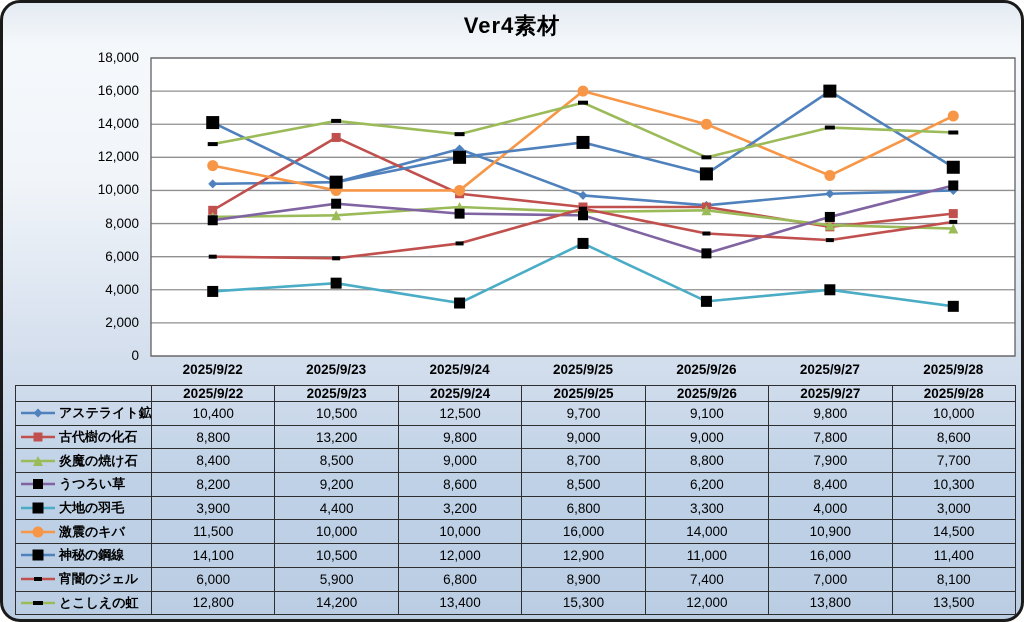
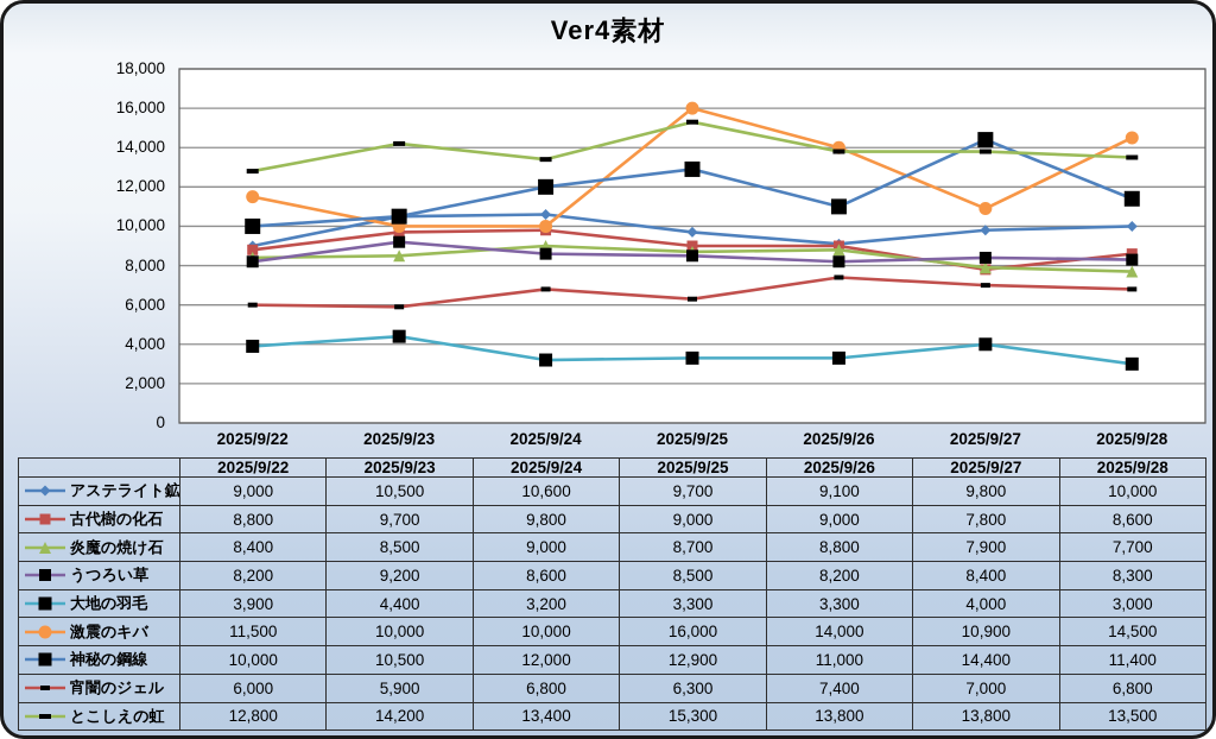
アステライト鉱石/2025/9/22: 10,400 -> 9,000
神秘の鋼線/2025/9/22: 14,100 -> 10,000
古代樹の化石/2025/9/23: 13,200 -> 9,700
アステライト鉱石/2025/9/24: 12,500 -> 10,600
大地の羽毛/2025/9/25: 6,800 -> 3,300
宵闇のジェル/2025/9/25: 8,900 -> 6,300
うつろい草/2025/9/26: 6,200 -> 8,200
とこしえの虹/2025/9/26: 12,000 -> 13,800
神秘の鋼線/2025/9/27: 16,000 -> 14,400
うつろい草/2025/9/28: 10,300 -> 8,300
宵闇のジェル/2025/9/28: 8,100 -> 6,800
